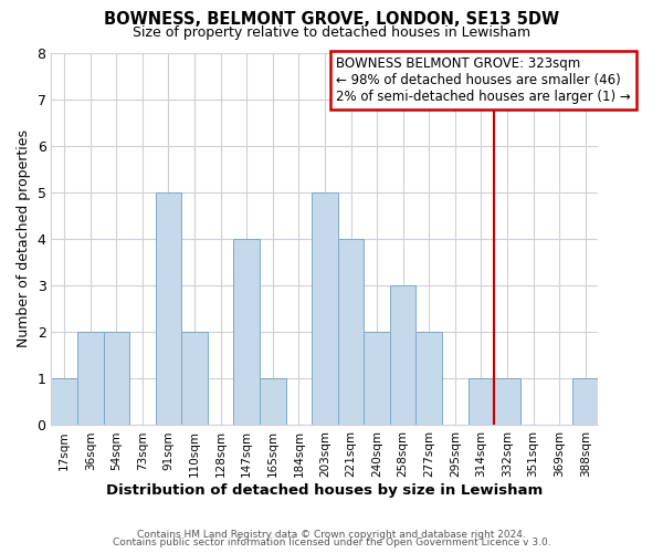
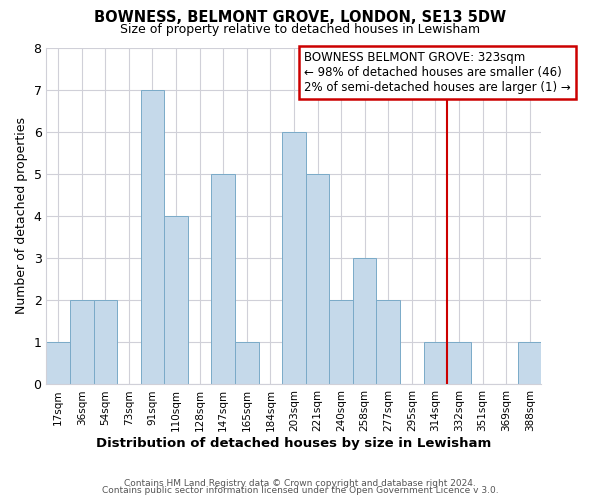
91sqm: 5 -> 7
110sqm: 2 -> 4
147sqm: 4 -> 5
203sqm: 5 -> 6
221sqm: 4 -> 5
